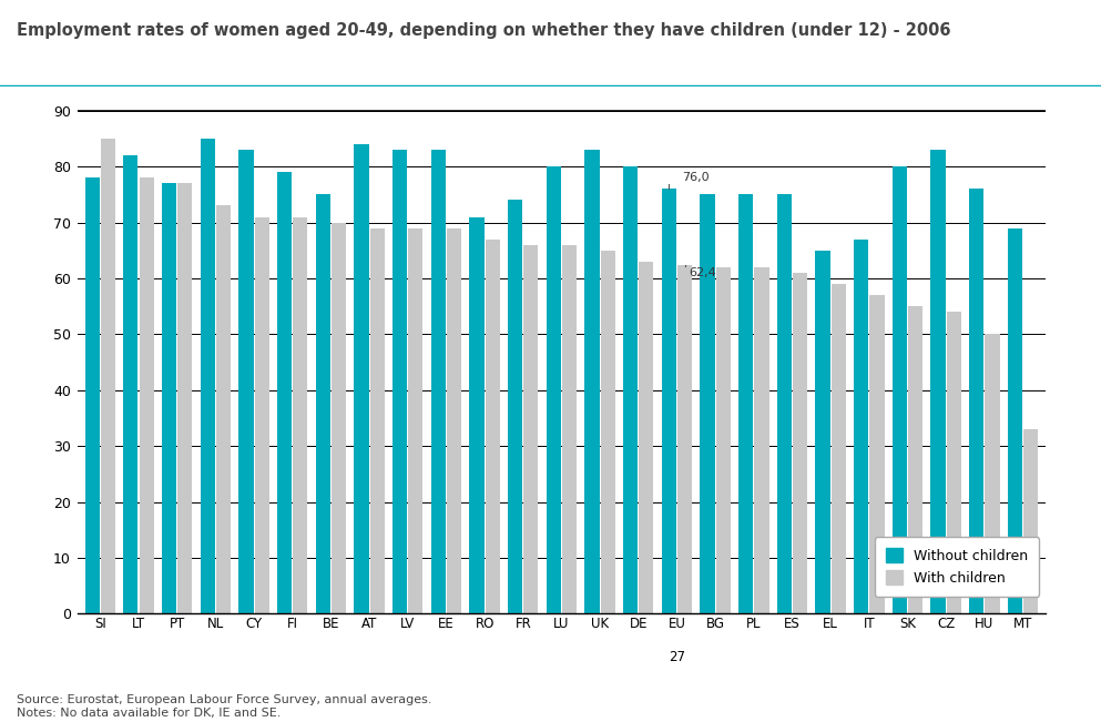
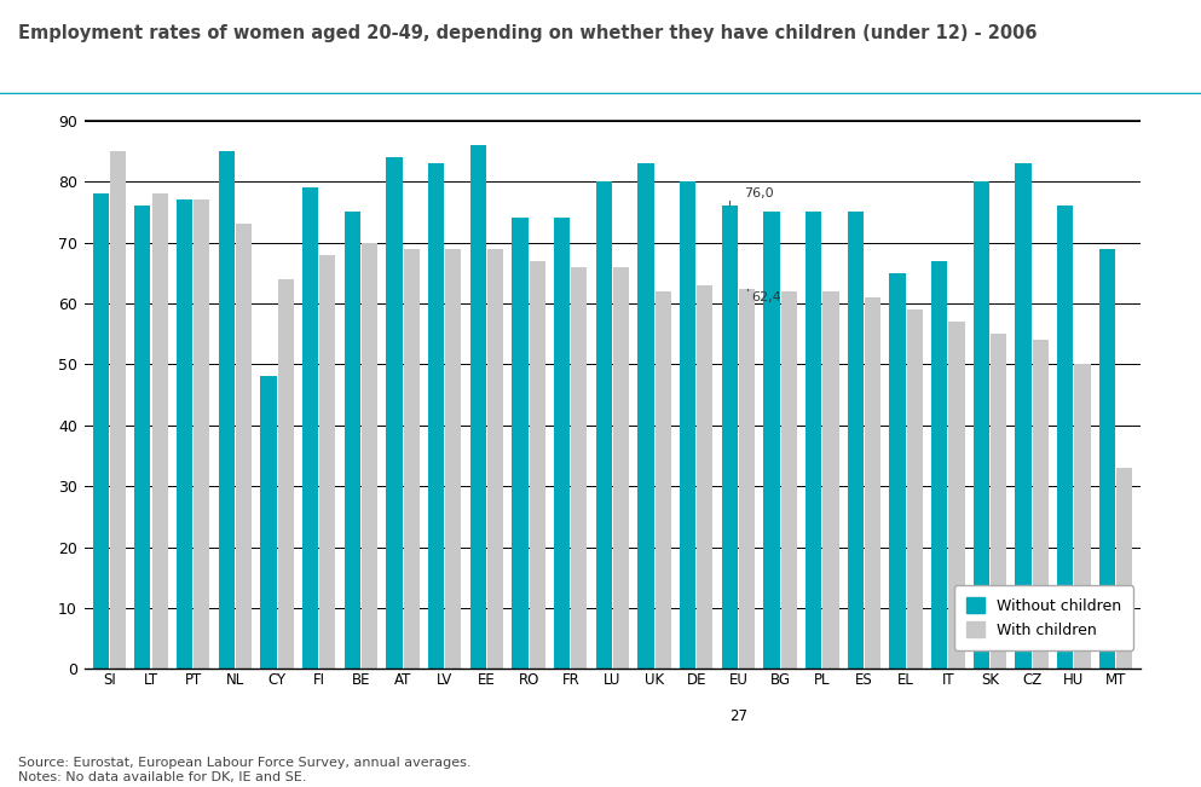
Without children/LT: 82 -> 76
Without children/CY: 83 -> 48
With children/CY: 71.0 -> 64.0
With children/FI: 71.0 -> 68.0
Without children/EE: 83 -> 86
Without children/RO: 71 -> 74
With children/UK: 65.0 -> 62.0
